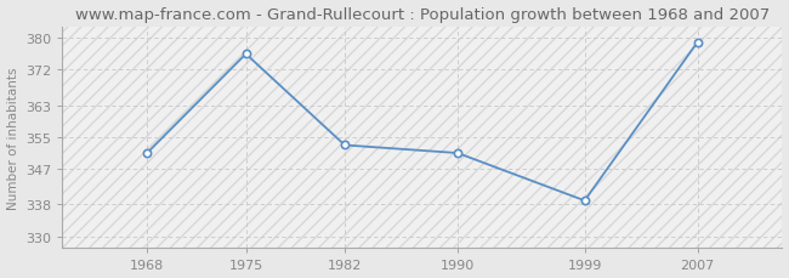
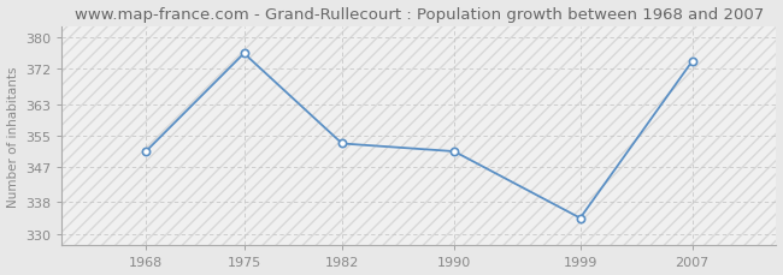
1999: 339 -> 334
2007: 379 -> 374
